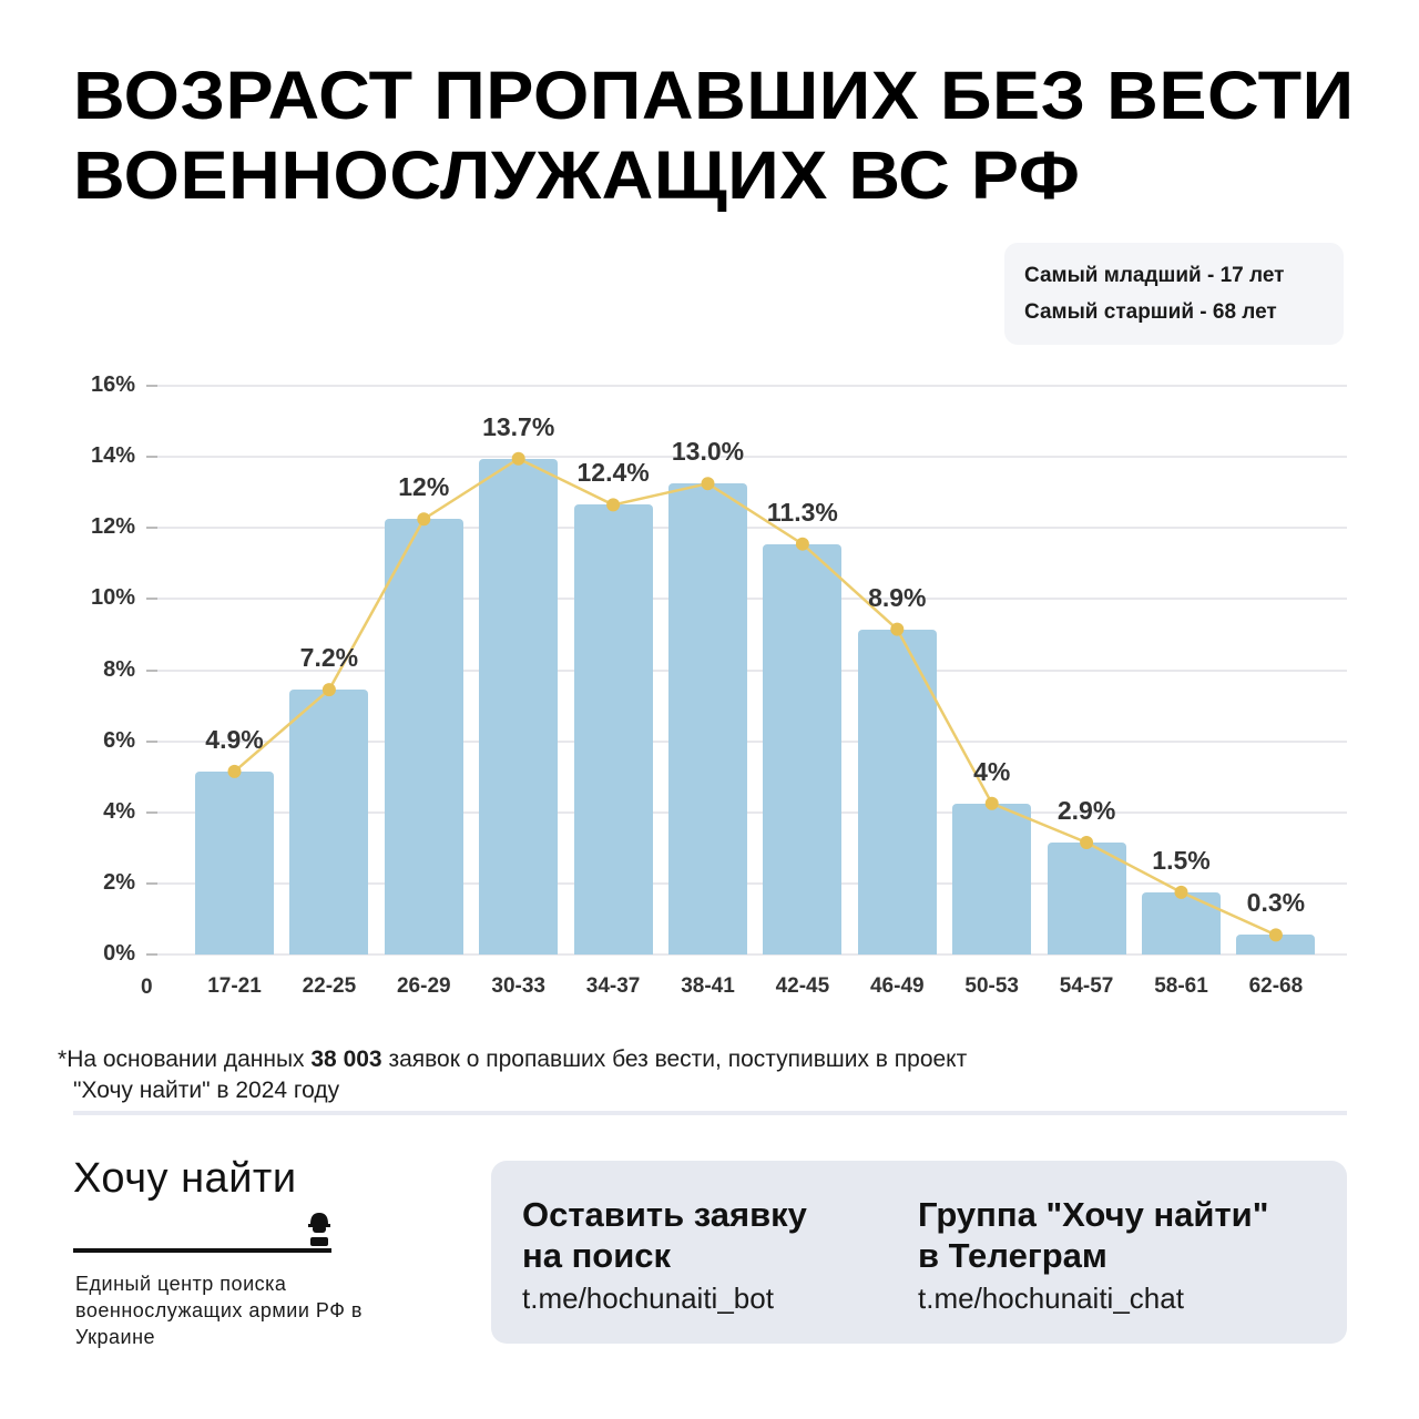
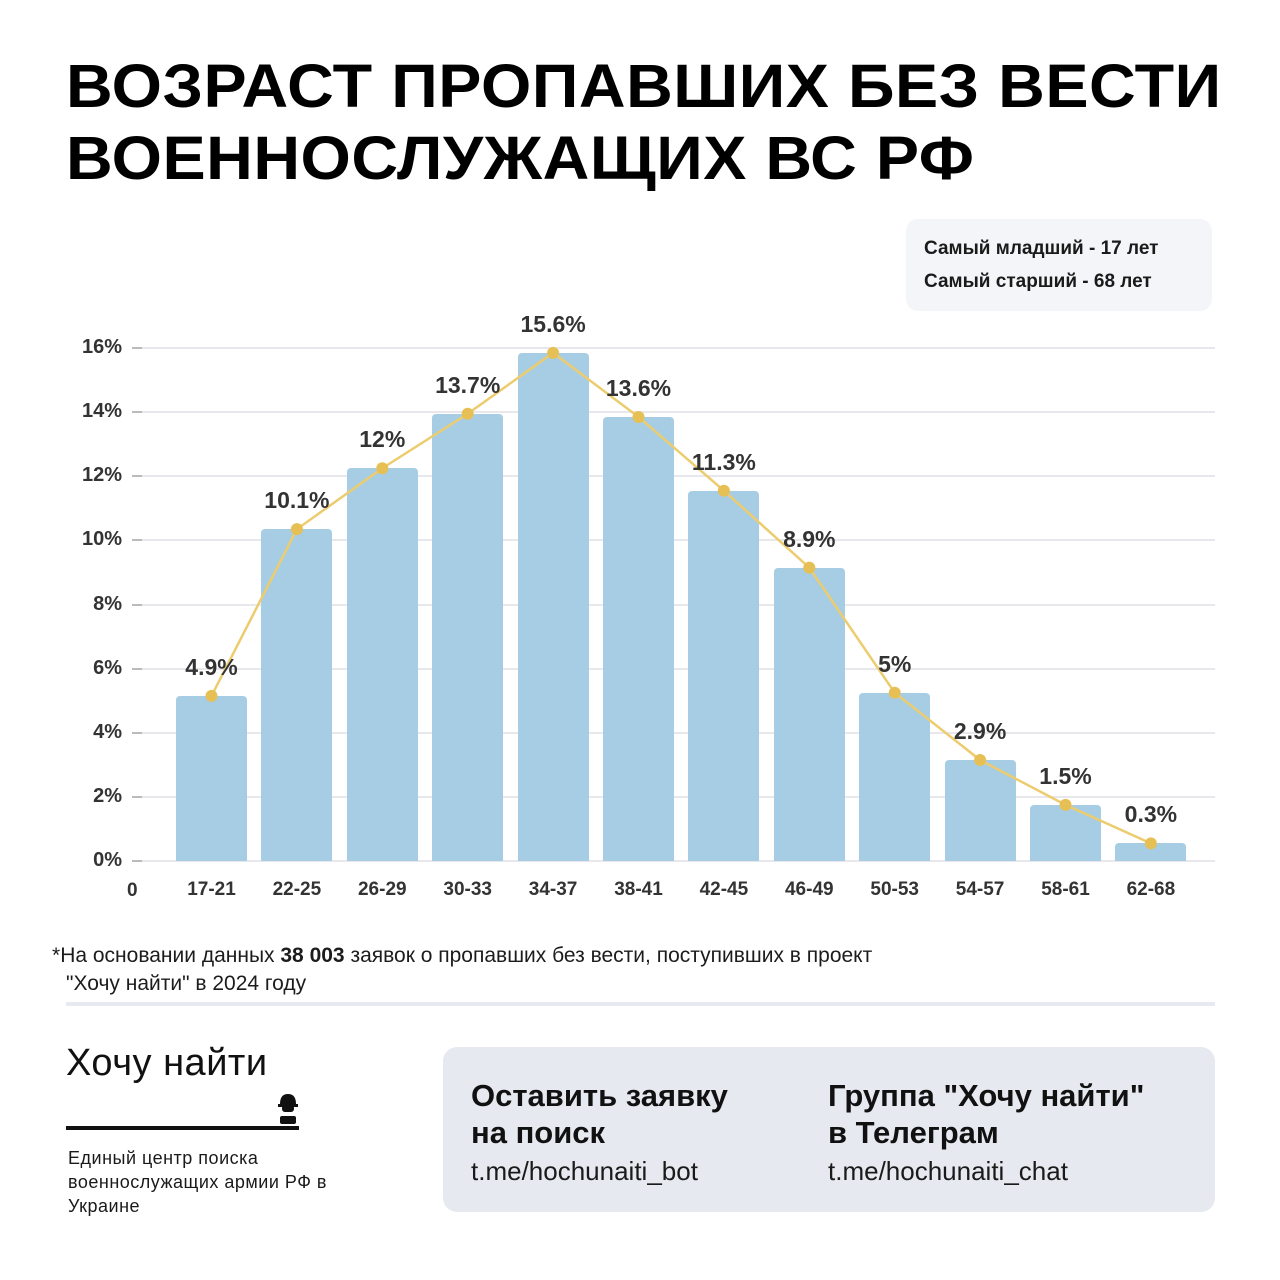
22-25: 7.2% -> 10.1%
34-37: 12.4% -> 15.6%
38-41: 13.0% -> 13.6%
50-53: 4% -> 5%
